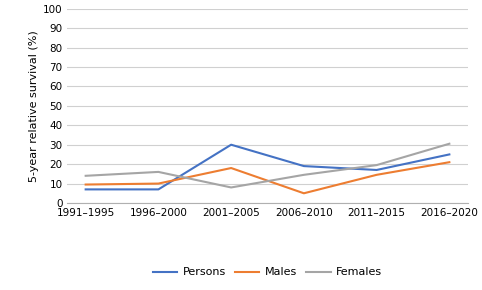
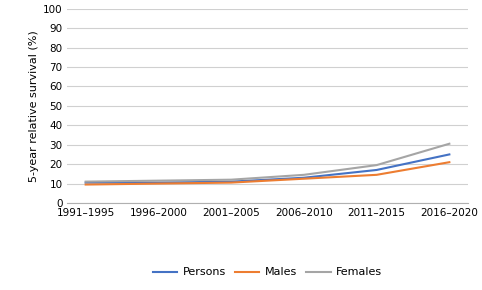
Persons/1991–1995: 7 -> 10
Females/1991–1995: 14 -> 11
Persons/1996–2000: 7 -> 10
Females/1996–2000: 16 -> 12
Persons/2001–2005: 30 -> 11
Males/2001–2005: 18 -> 10
Females/2001–2005: 8 -> 12
Persons/2006–2010: 19 -> 13
Males/2006–2010: 5 -> 12
